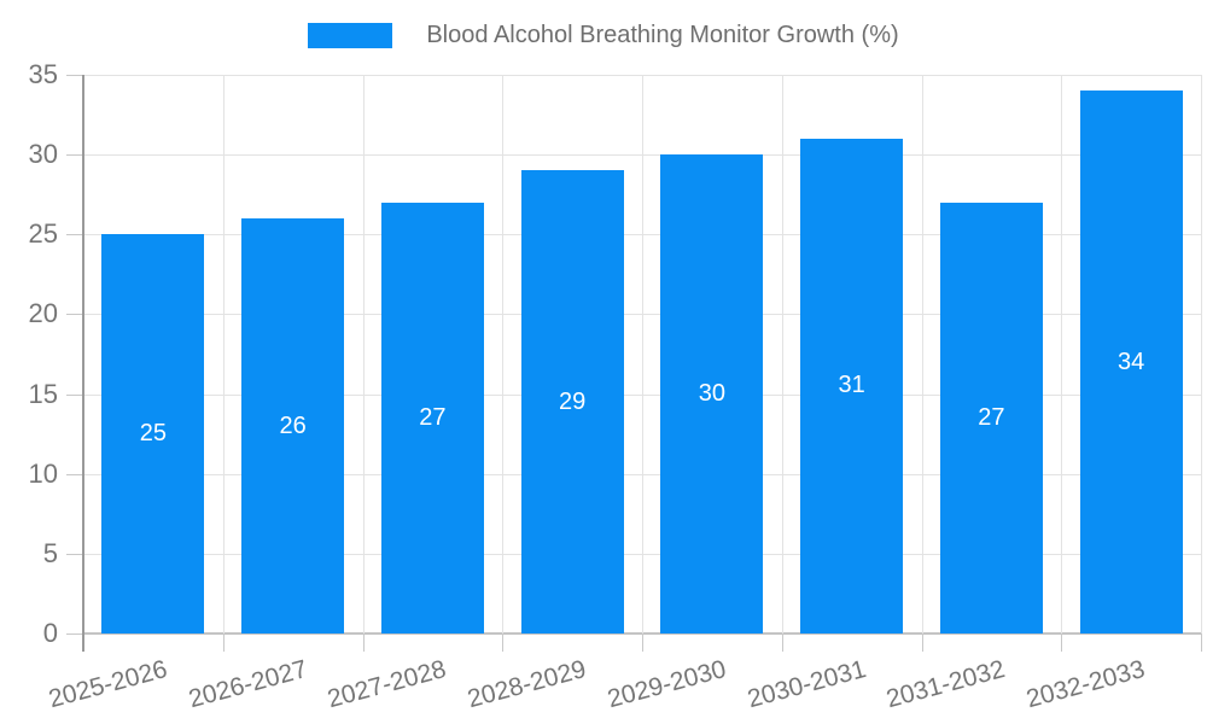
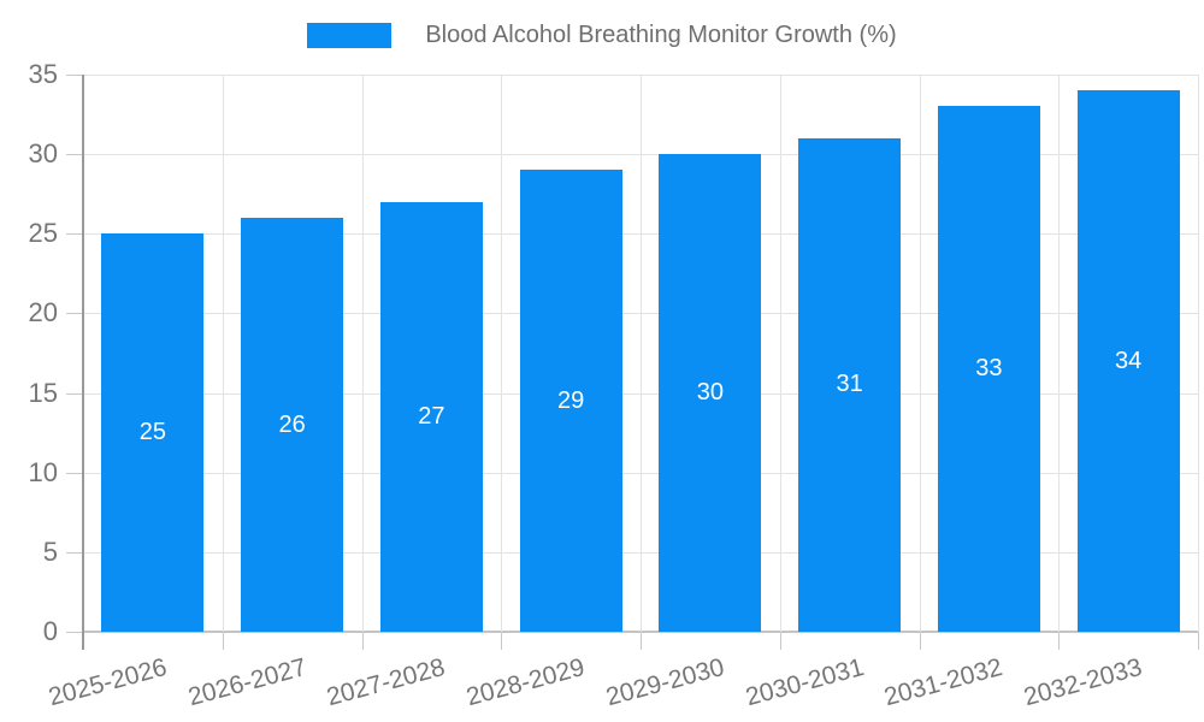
2031-2032: 27 -> 33
